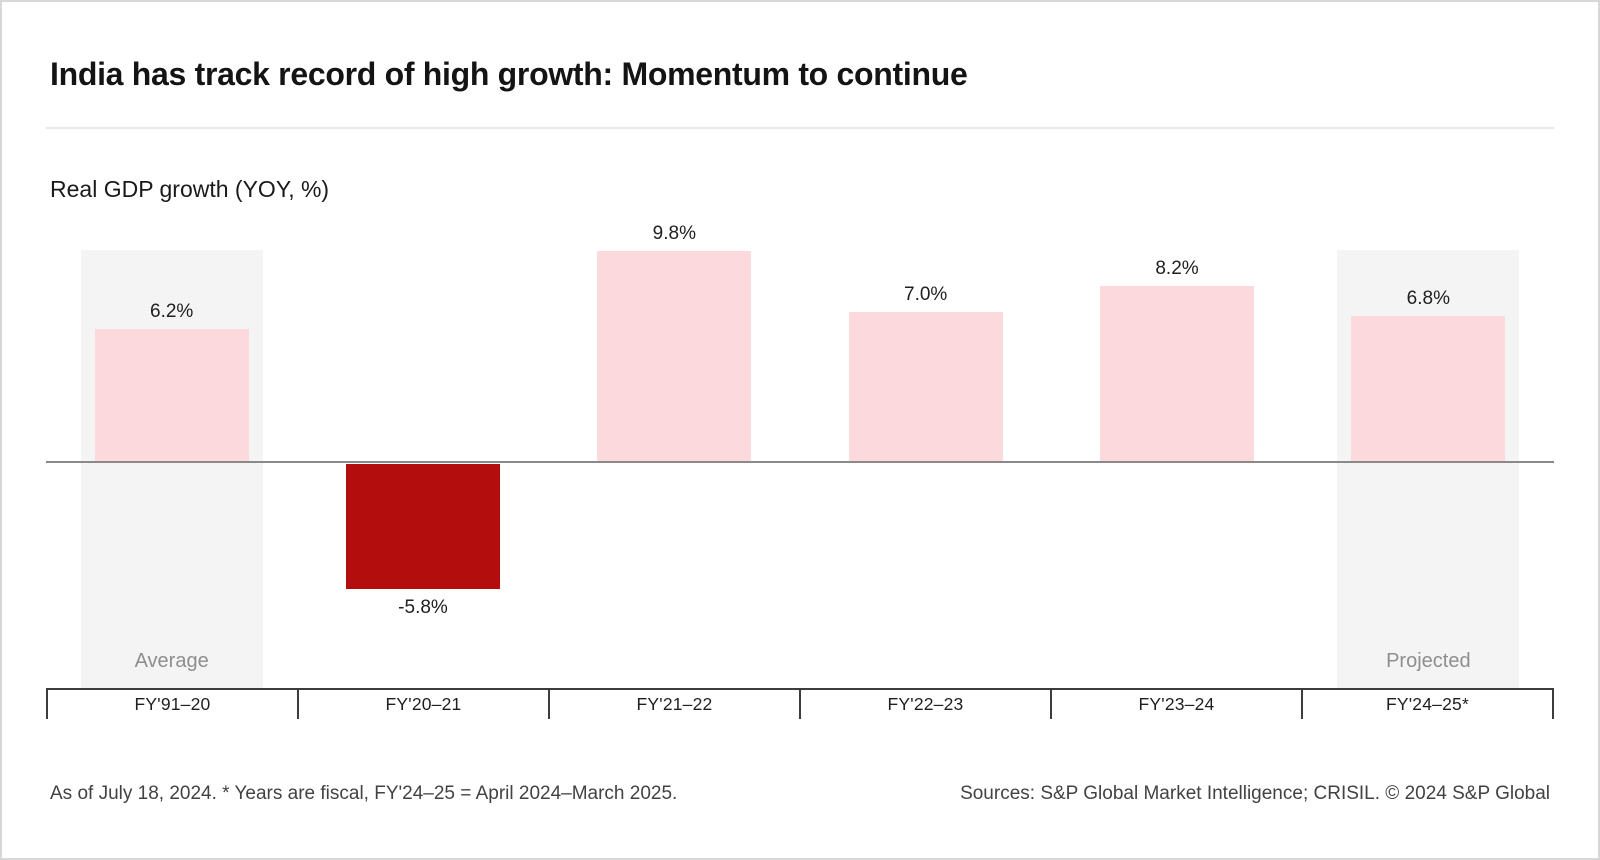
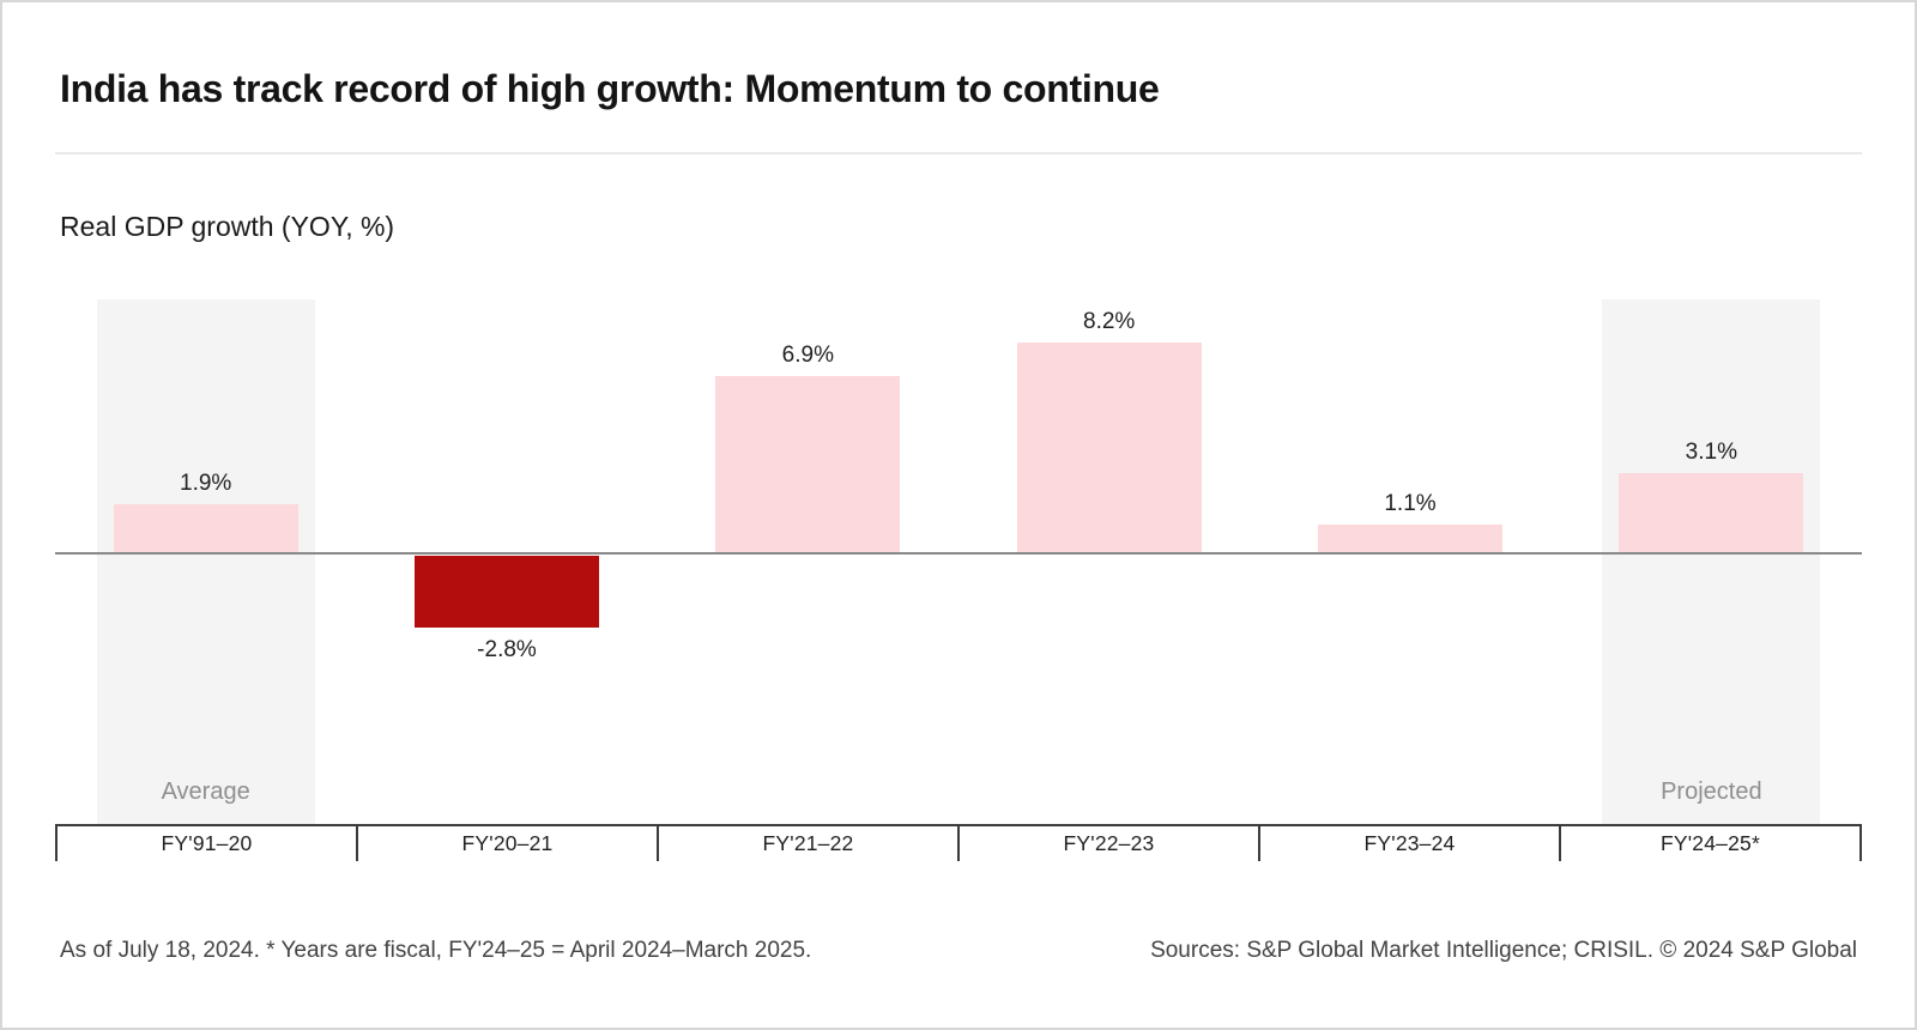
FY'91–20: 6.2% -> 1.9%
FY'20–21: -5.8% -> -2.8%
FY'21–22: 9.8% -> 6.9%
FY'22–23: 7.0% -> 8.2%
FY'23–24: 8.2% -> 1.1%
FY'24–25*: 6.8% -> 3.1%
